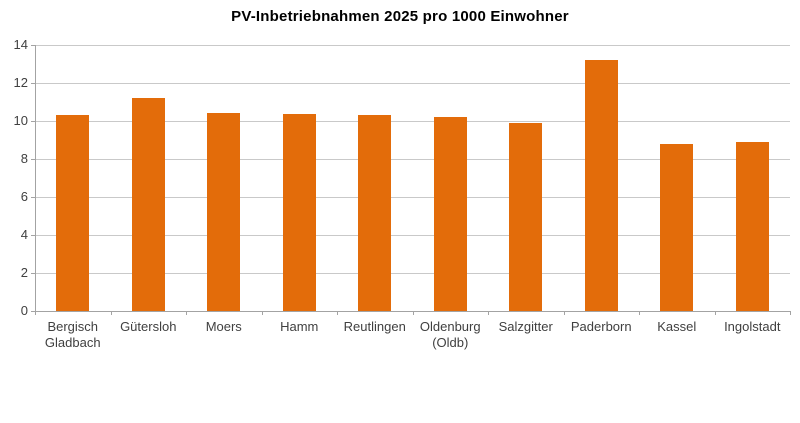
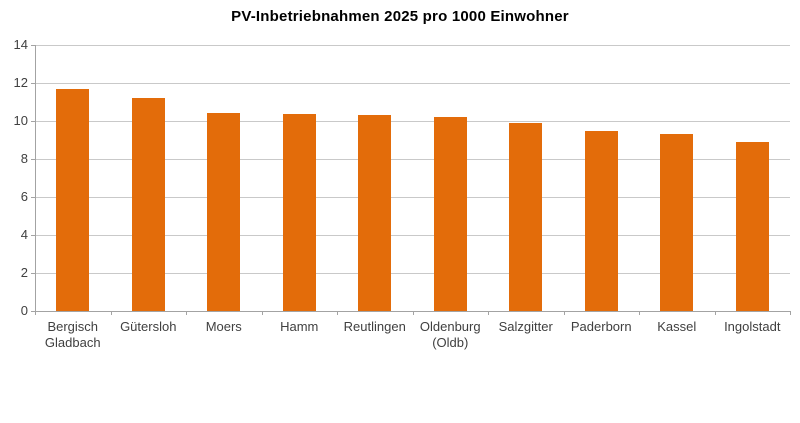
Bergisch Gladbach: 10.3 -> 11.7
Paderborn: 13.2 -> 9.5
Kassel: 8.8 -> 9.3
